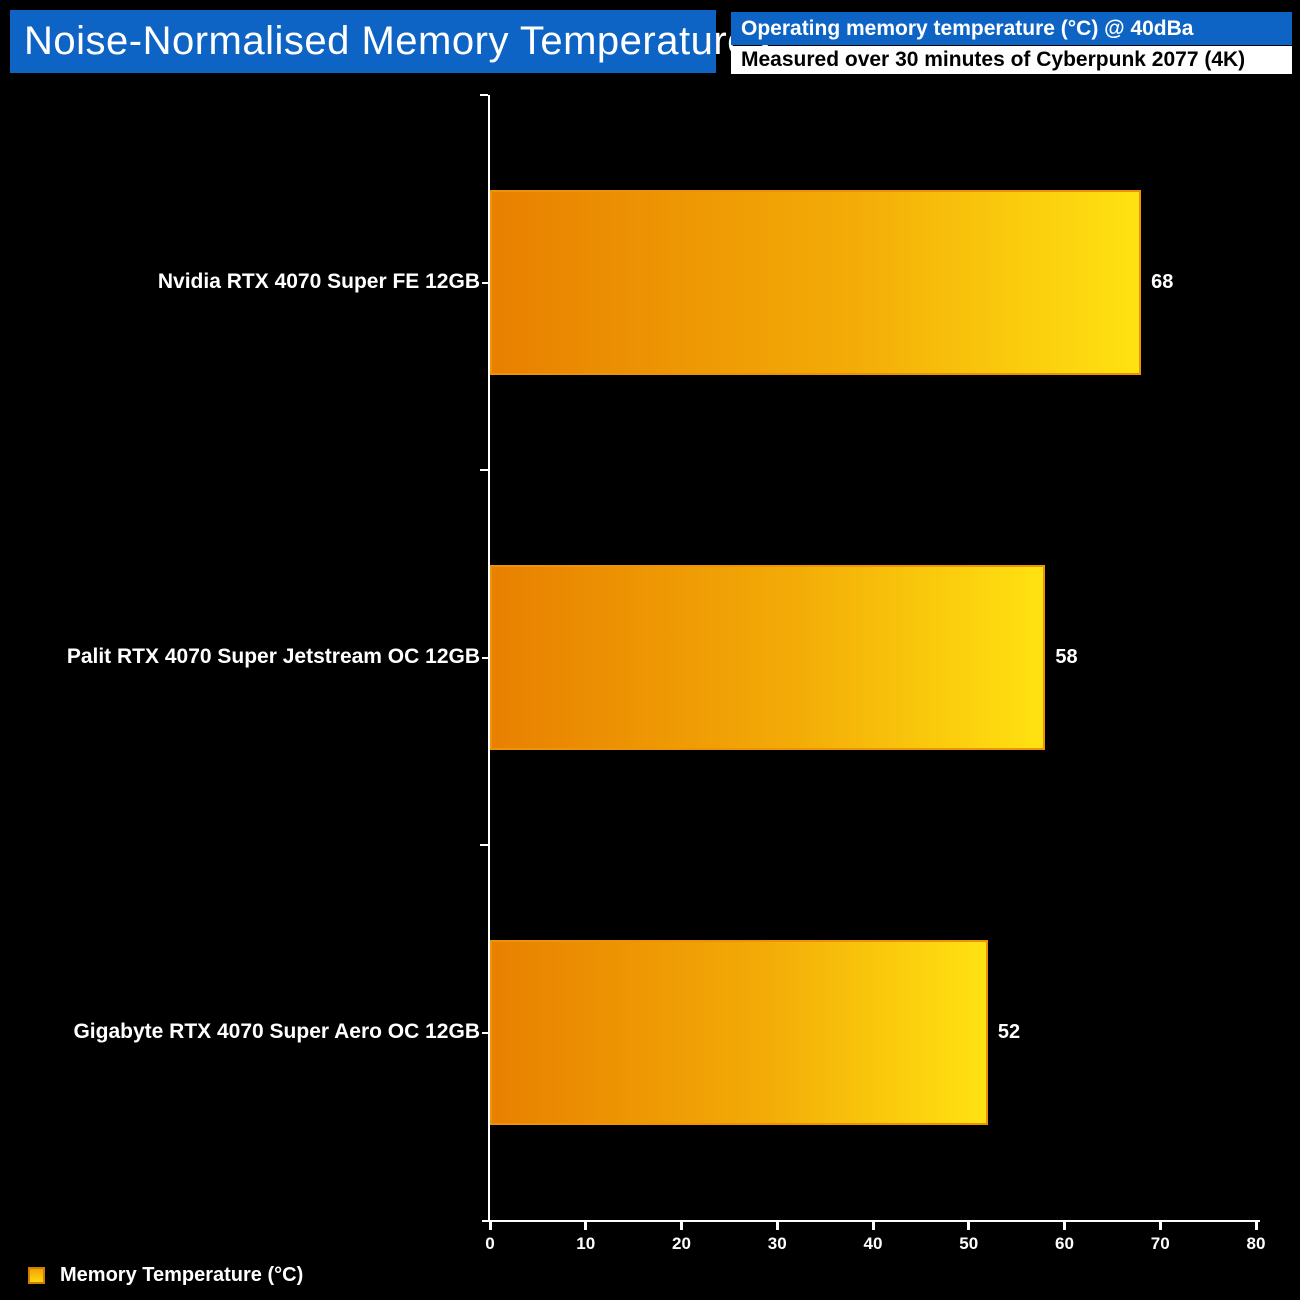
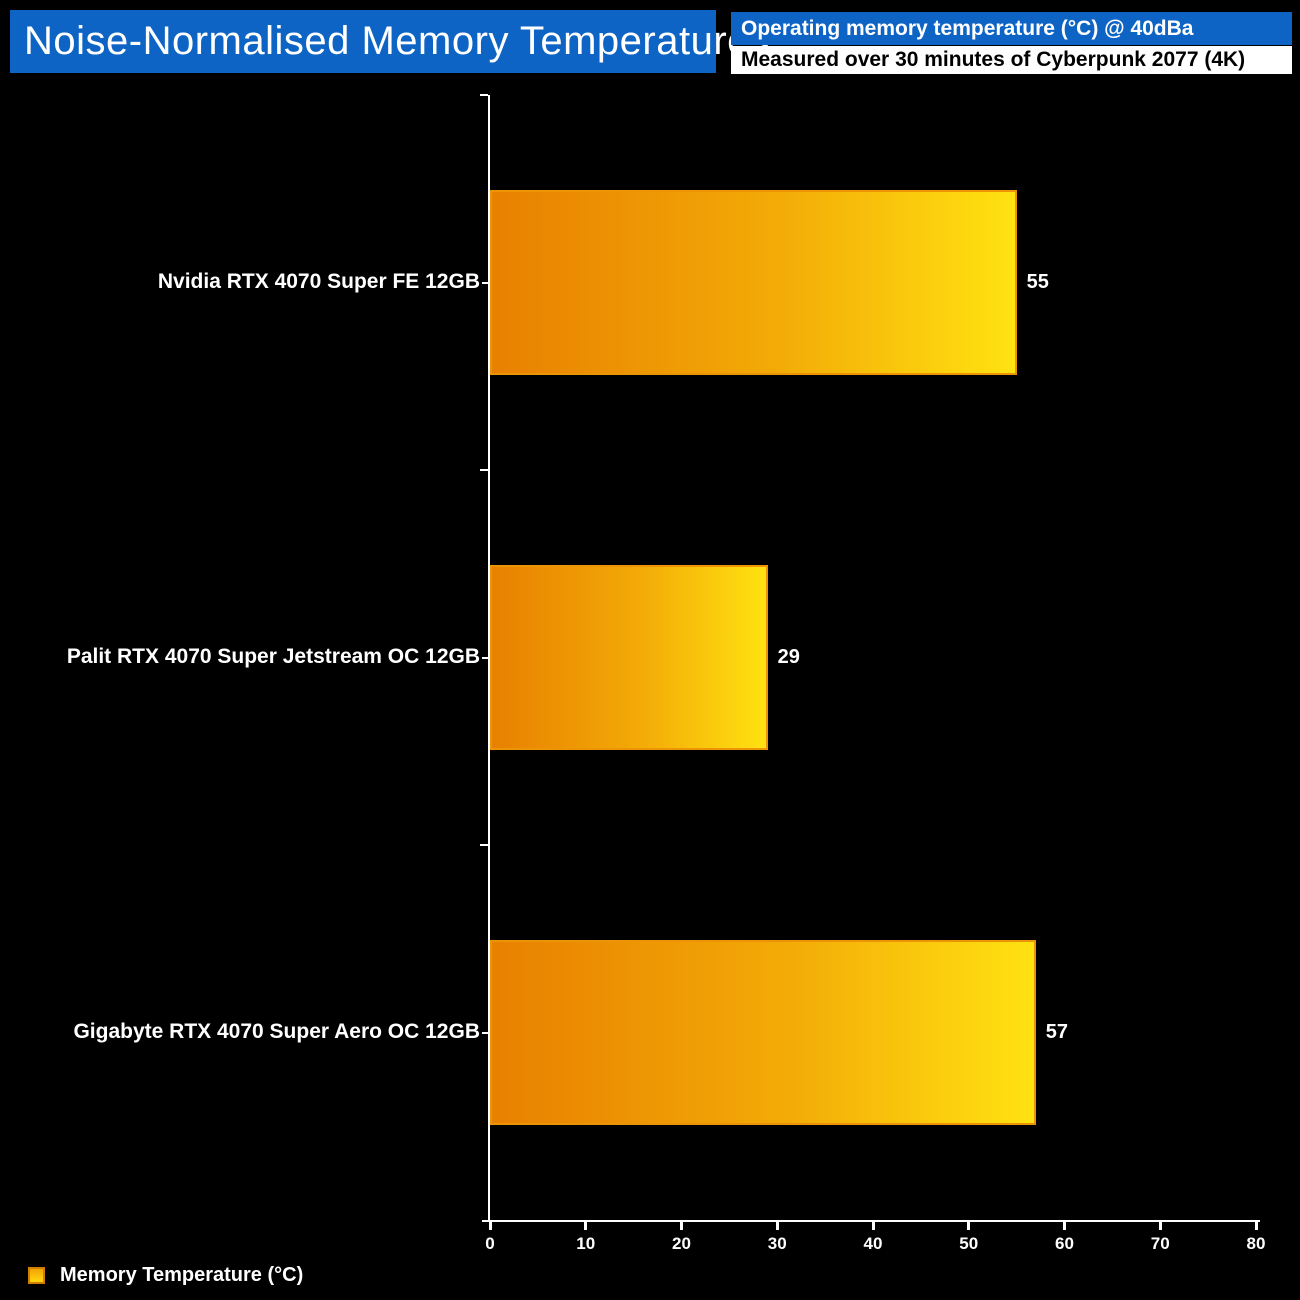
Nvidia RTX 4070 Super FE 12GB: 68 -> 55
Palit RTX 4070 Super Jetstream OC 12GB: 58 -> 29
Gigabyte RTX 4070 Super Aero OC 12GB: 52 -> 57
